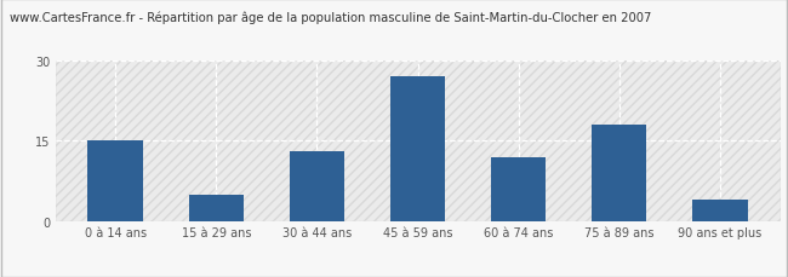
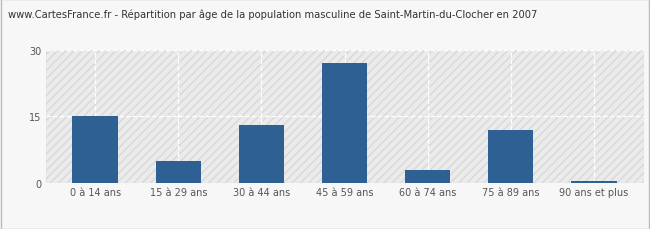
60 à 74 ans: 12.0 -> 3.0
75 à 89 ans: 18.0 -> 12.0
90 ans et plus: 4.0 -> 0.5
